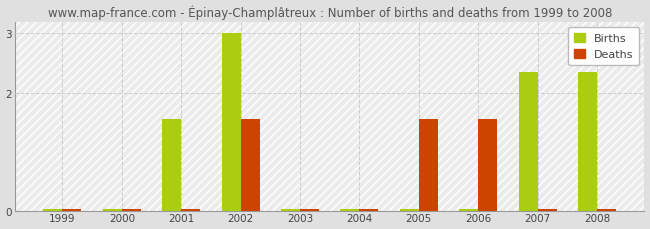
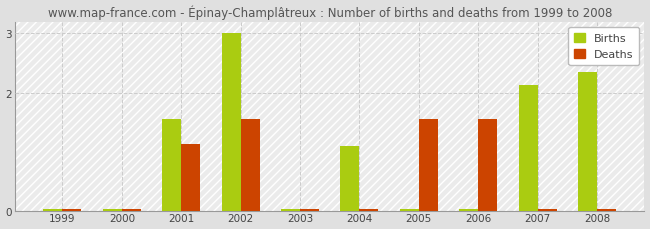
Deaths/2001: 0.03 -> 1.12
Births/2004: 0.03 -> 1.10
Births/2007: 2.35 -> 2.12
